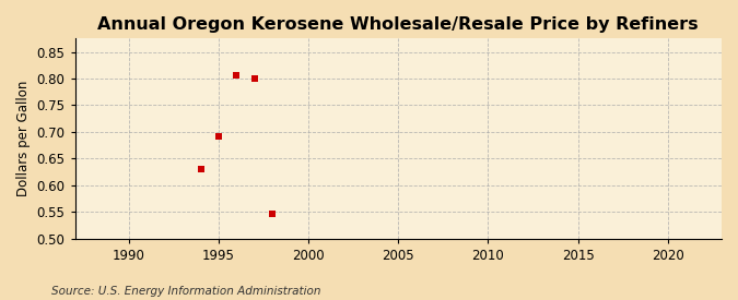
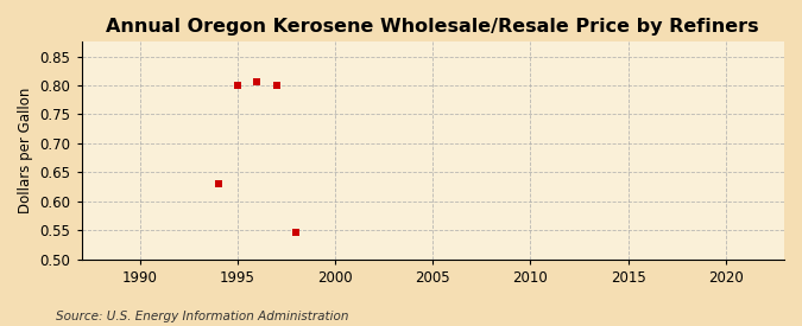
1995: 0.691 -> 0.800
